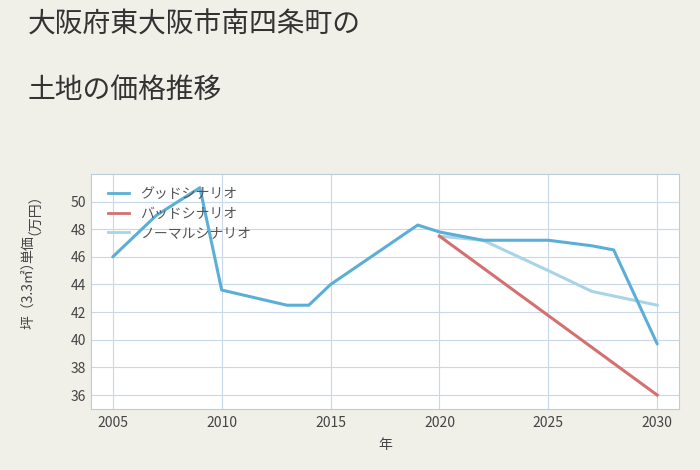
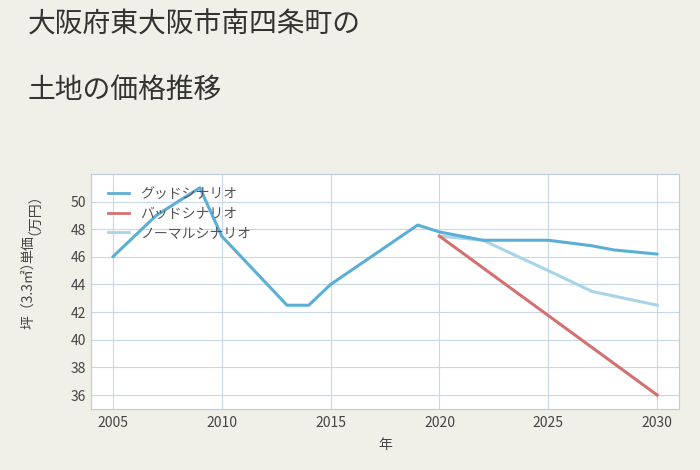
グッドシナリオ/2010: 43.6 -> 47.5
グッドシナリオ/2030: 39.7 -> 46.2
